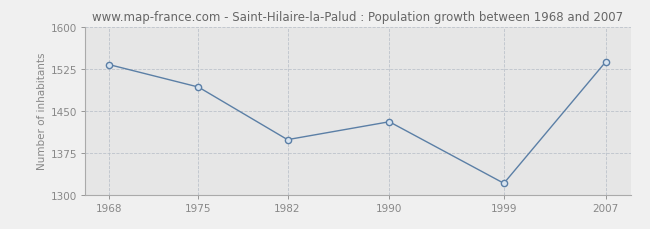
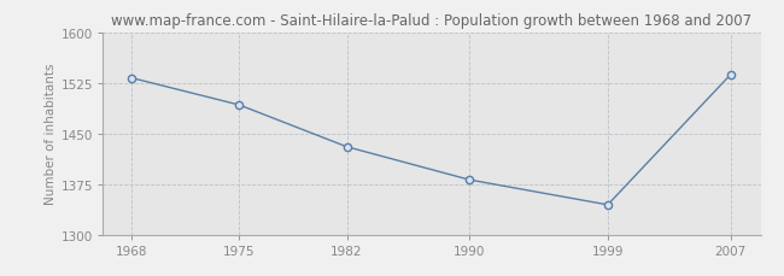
1982: 1398 -> 1430
1990: 1430 -> 1381
1999: 1320 -> 1344
